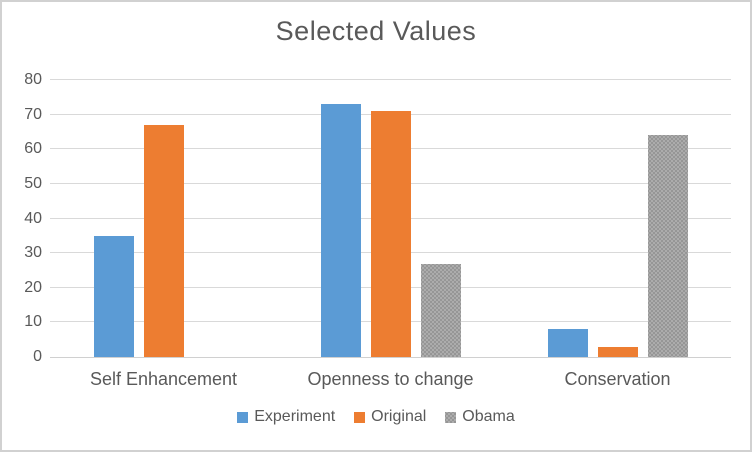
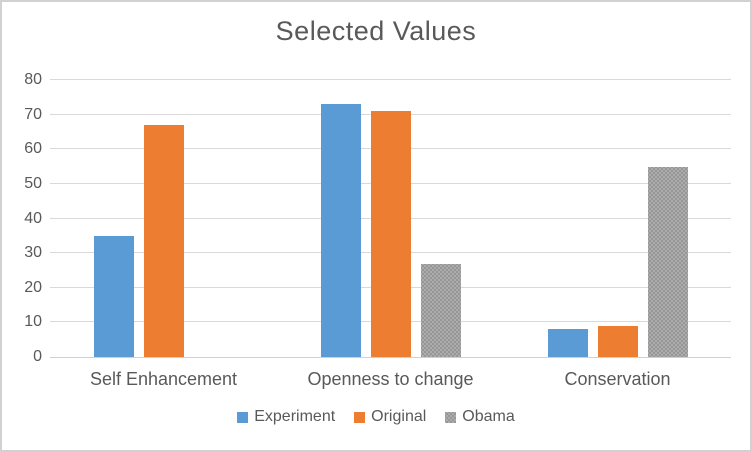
Original/Conservation: 3 -> 9
Obama/Conservation: 64 -> 55
